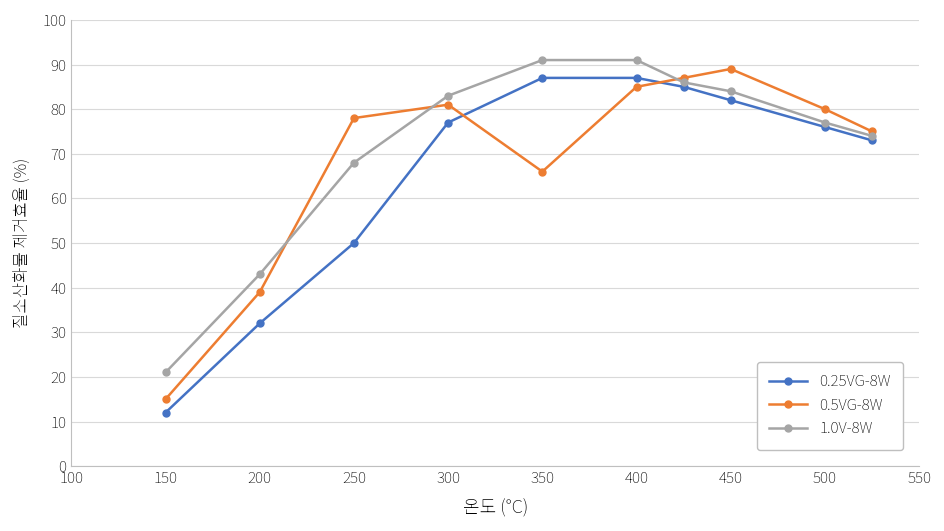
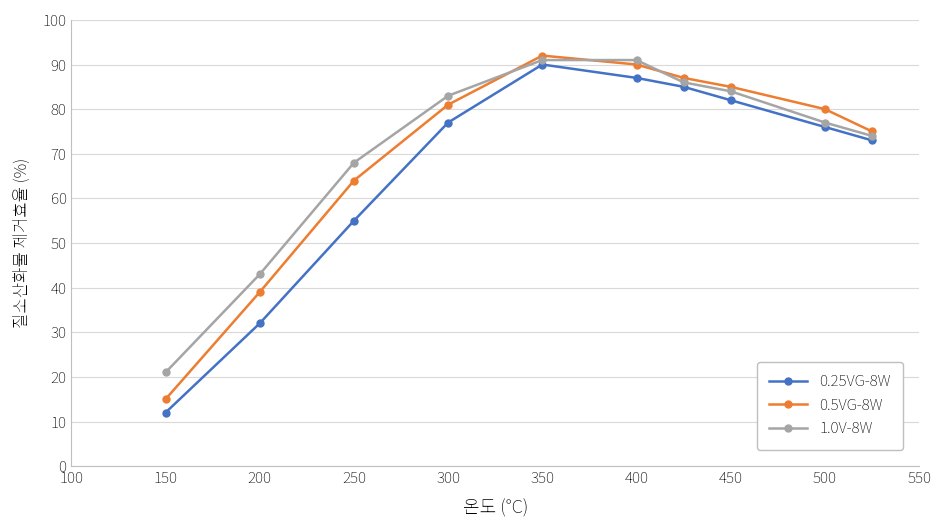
0.25VG-8W/250: 50 -> 55
0.5VG-8W/250: 78 -> 64
0.25VG-8W/350: 87 -> 90
0.5VG-8W/350: 66 -> 92
0.5VG-8W/400: 85 -> 90
0.5VG-8W/450: 89 -> 85
